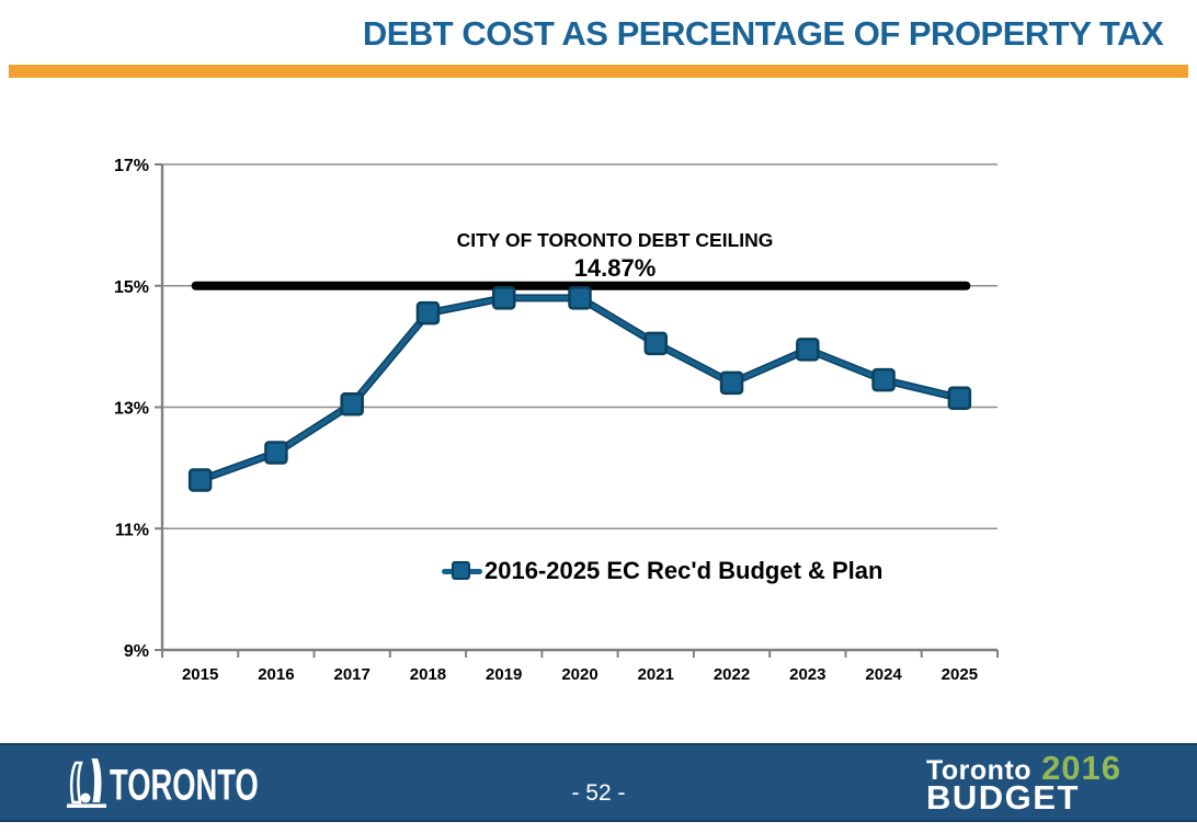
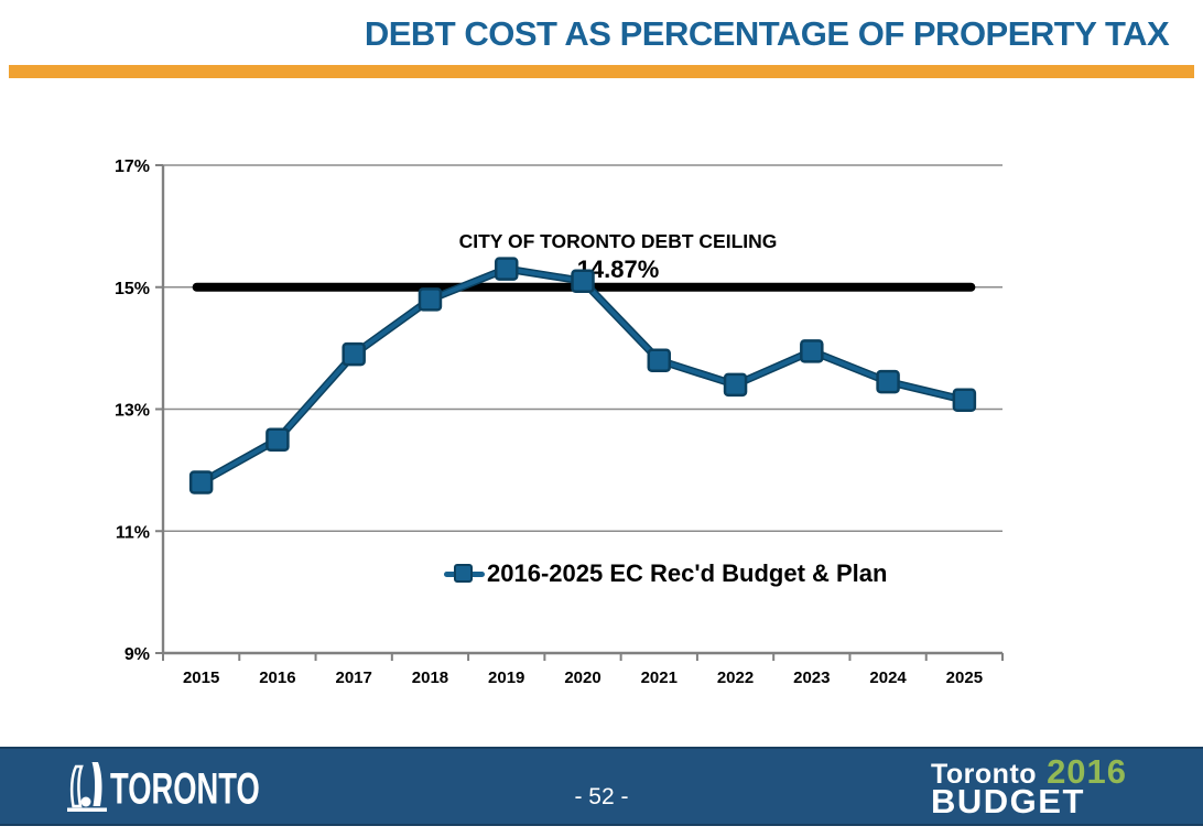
2016: 12.2% -> 12.5%
2017: 13.1% -> 13.9%
2018: 14.6% -> 14.8%
2019: 14.8% -> 15.3%
2020: 14.8% -> 15.1%
2021: 14.1% -> 13.8%
